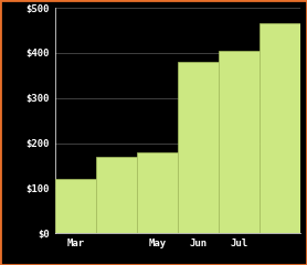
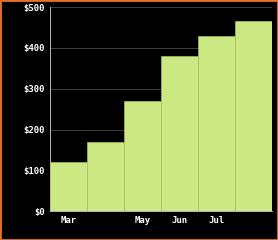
May: $180 -> $270
Jul: $405 -> $430
